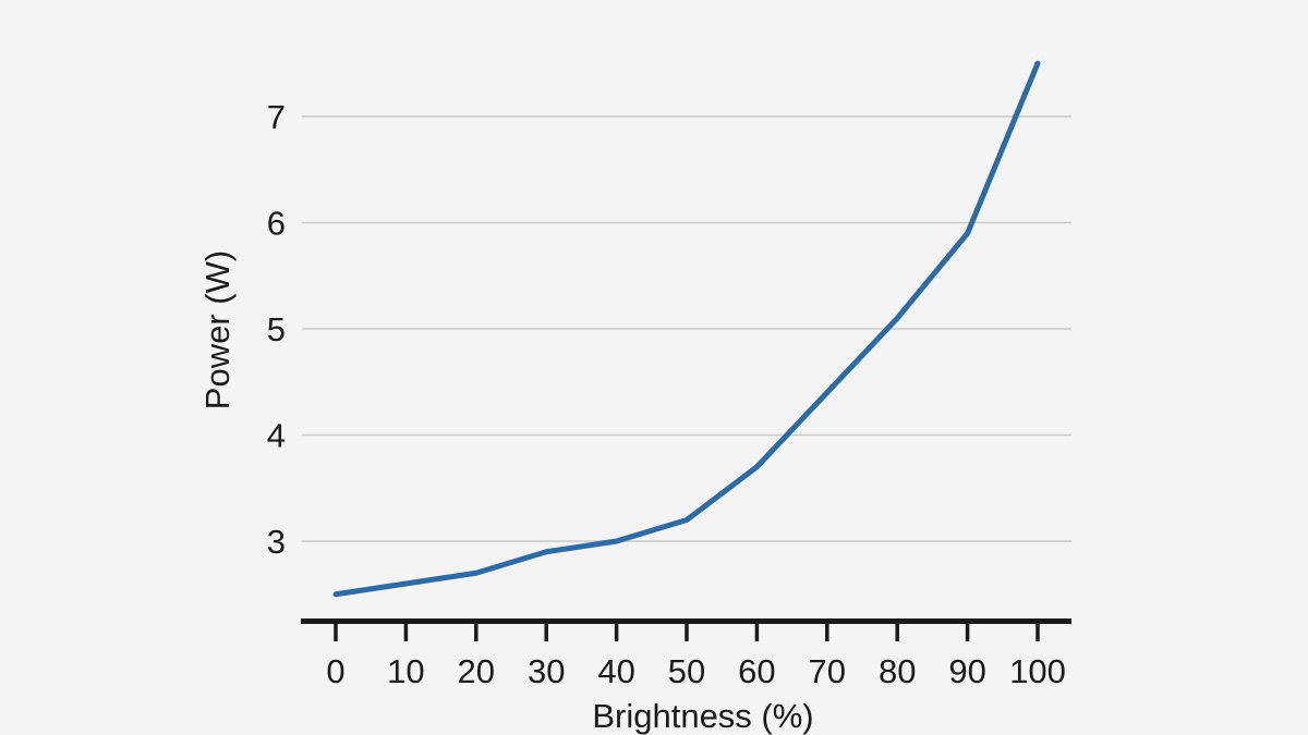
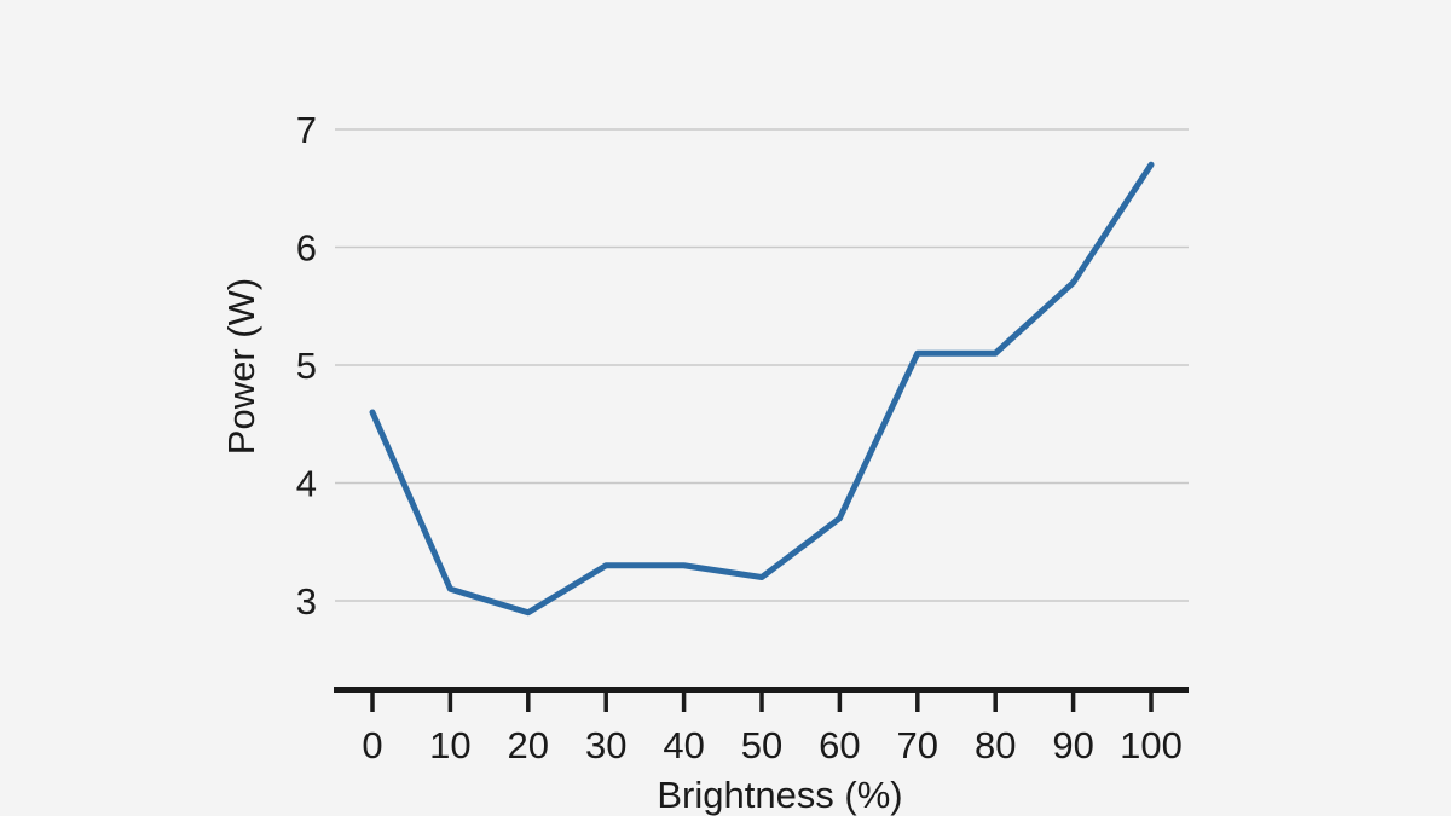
0: 2.5 -> 4.6
10: 2.6 -> 3.1
20: 2.7 -> 2.9
30: 2.9 -> 3.3
40: 3.0 -> 3.3
70: 4.4 -> 5.1
90: 5.9 -> 5.7
100: 7.5 -> 6.7
